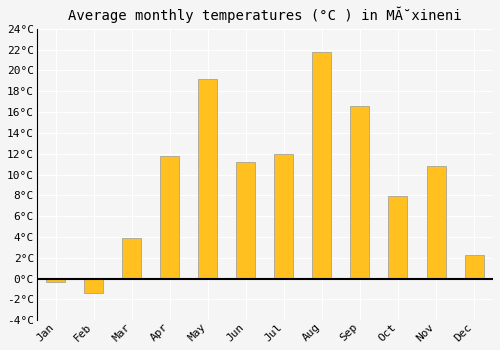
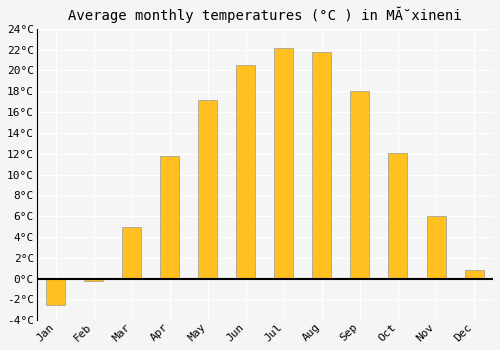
Jan: -0.3°C -> -2.5°C
Feb: -1.4°C -> -0.2°C
Mar: 3.9°C -> 5.0°C
May: 19.2°C -> 17.2°C
Jun: 11.2°C -> 20.5°C
Jul: 12.0°C -> 22.2°C
Sep: 16.6°C -> 18.0°C
Oct: 7.9°C -> 12.1°C
Nov: 10.8°C -> 6.0°C
Dec: 2.3°C -> 0.8°C
